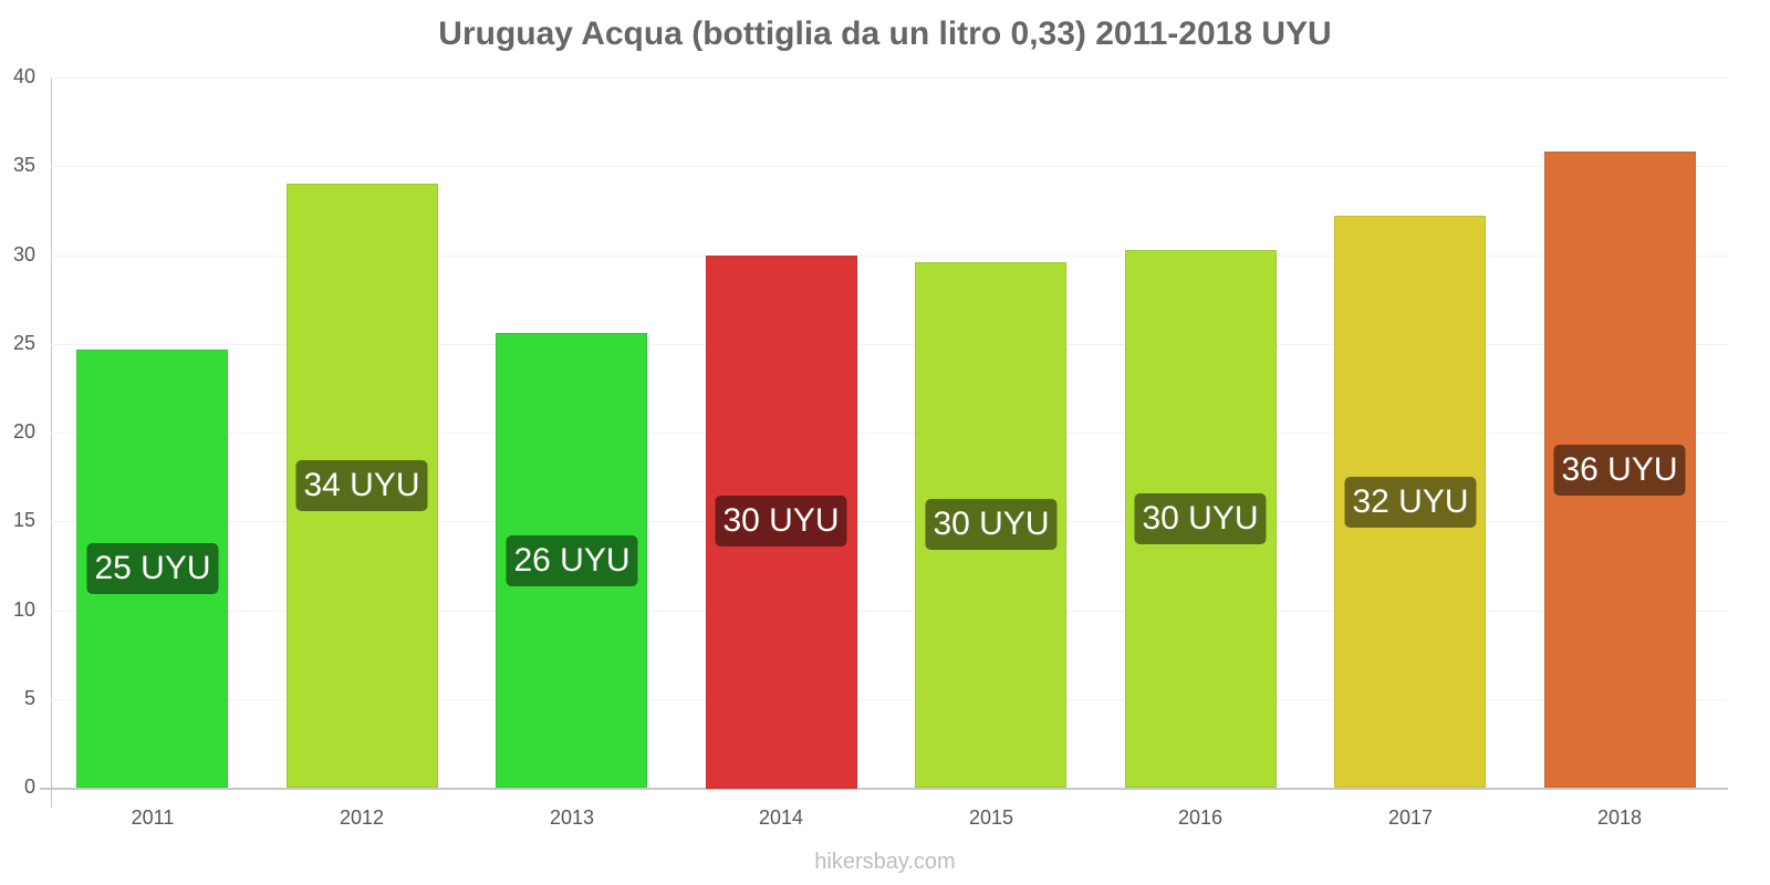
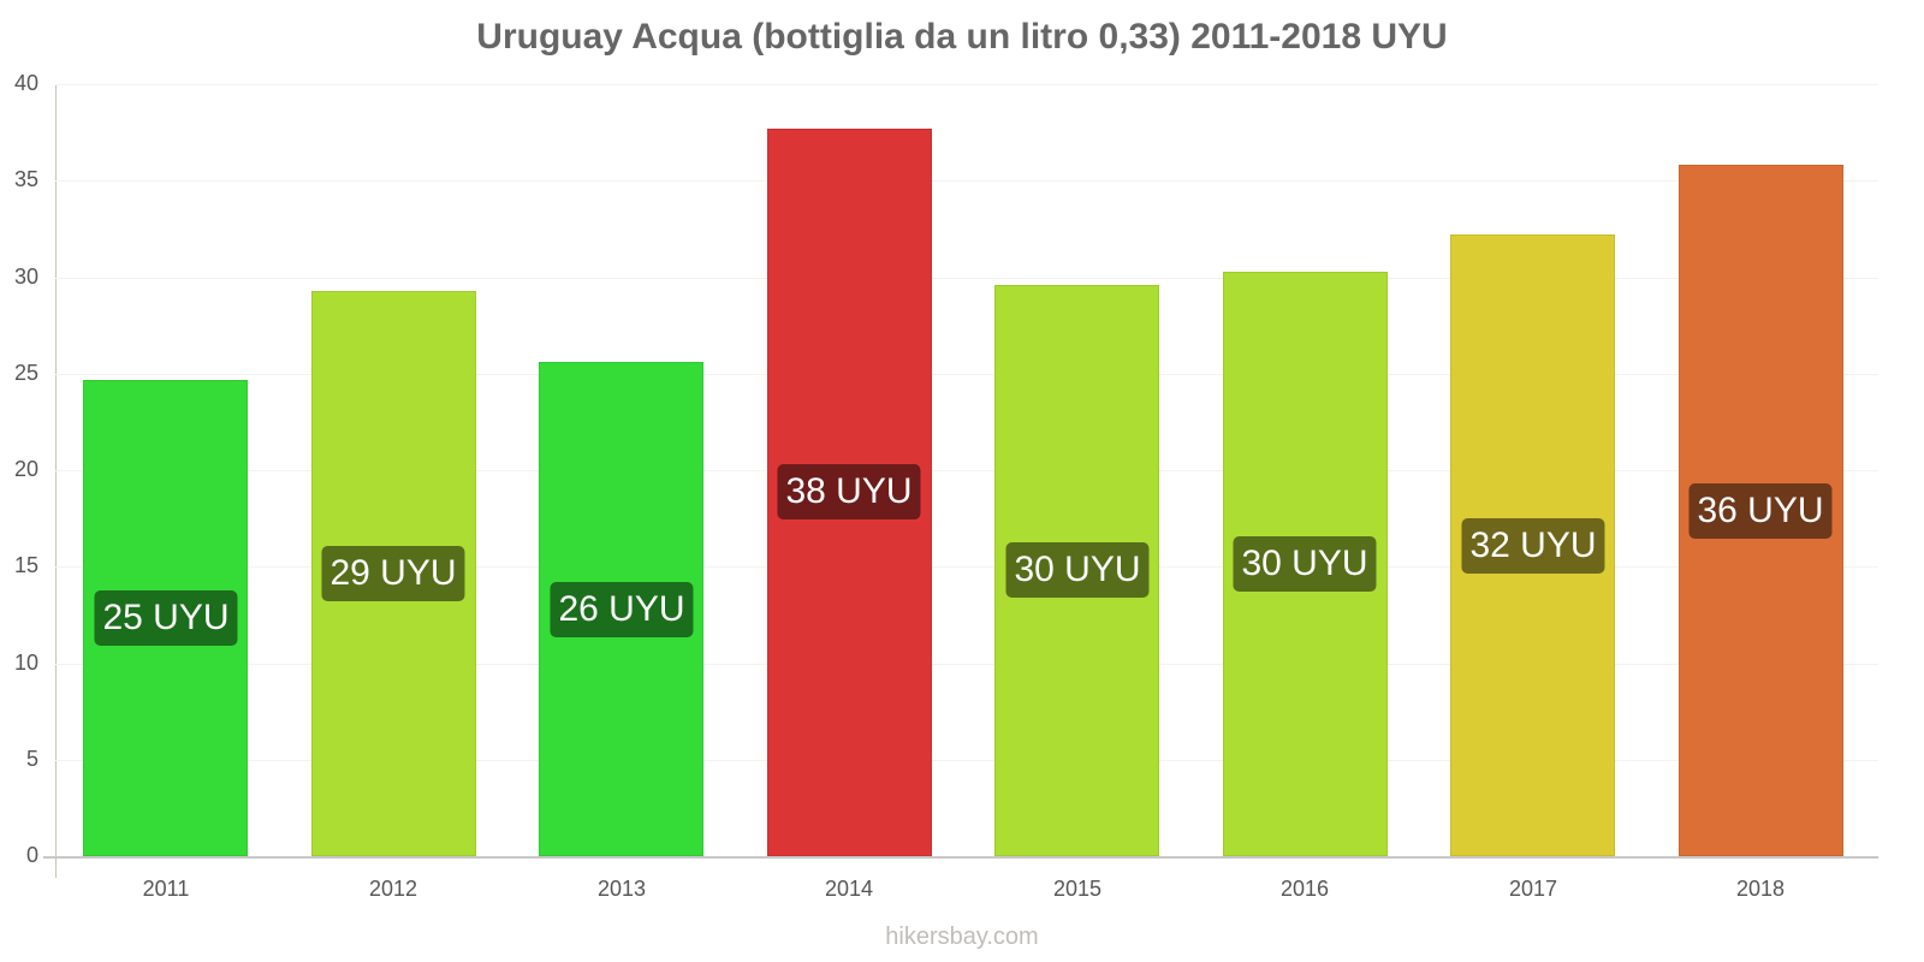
2012: 34 -> 29
2014: 30 -> 38
